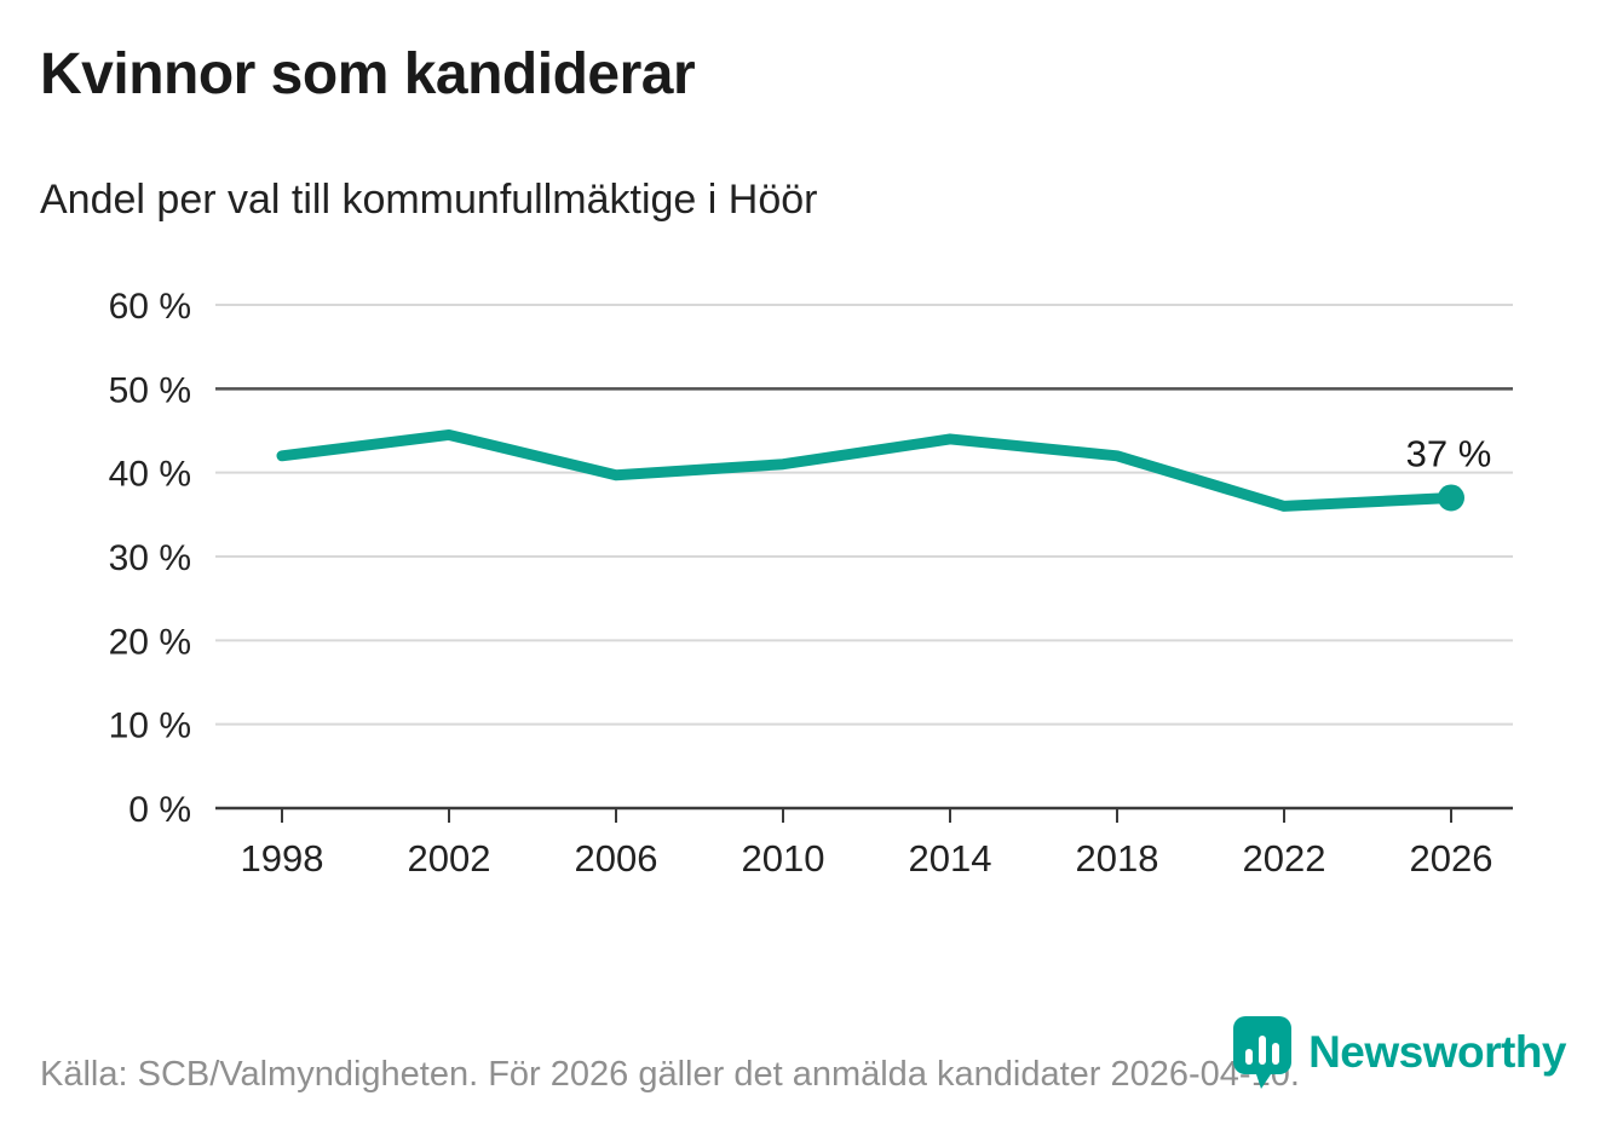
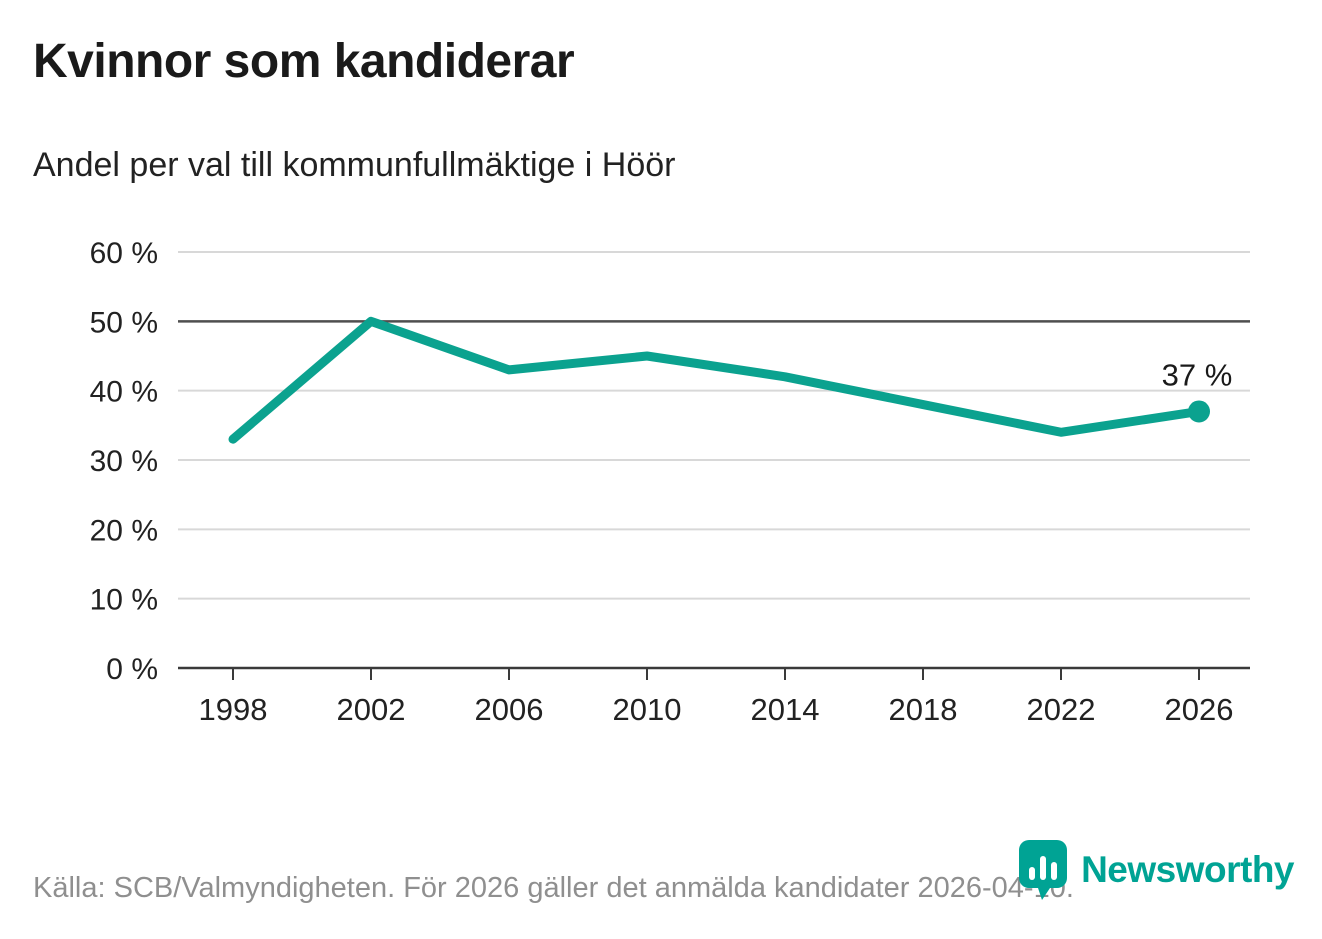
1998: 42% -> 33%
2002: 44% -> 50%
2006: 40% -> 43%
2010: 41% -> 45%
2014: 44% -> 42%
2018: 42% -> 38%
2022: 36% -> 34%
